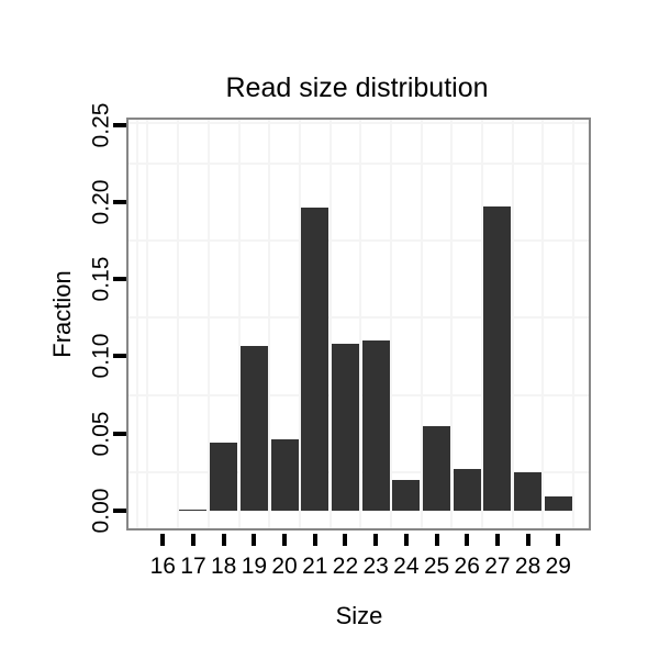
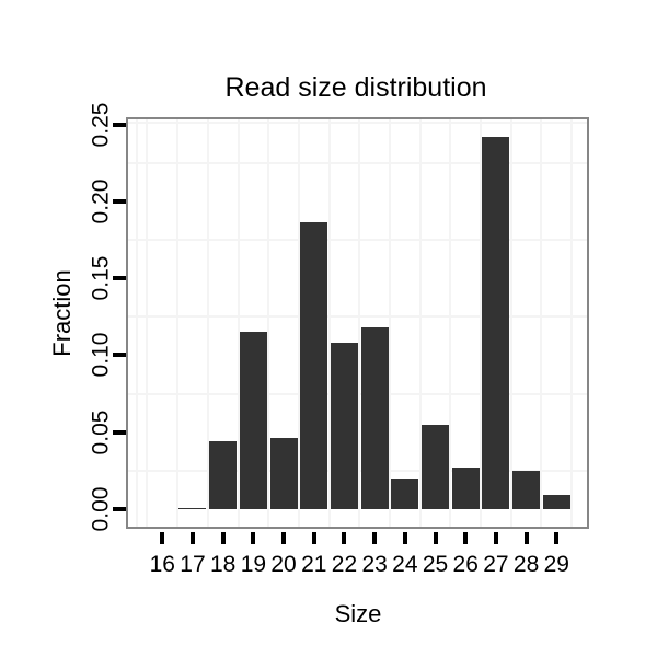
19: 0.107 -> 0.115
21: 0.196 -> 0.186
23: 0.110 -> 0.118
27: 0.197 -> 0.242
